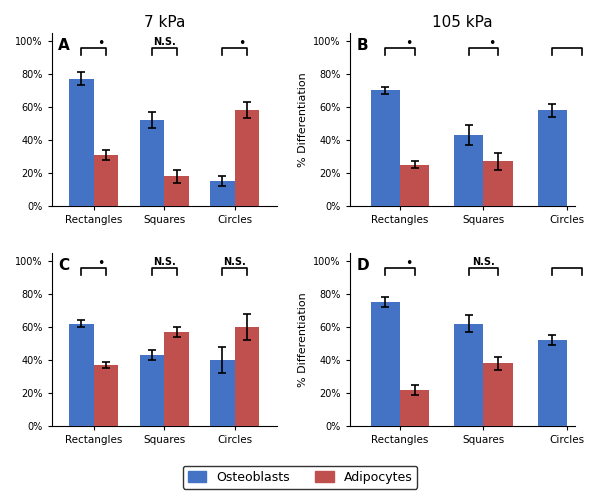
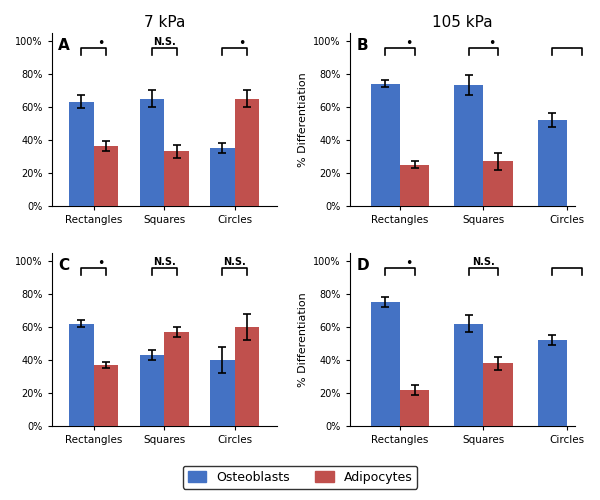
7 kPa/Osteoblasts/Rectangles: 77% -> 63%
7 kPa/Adipocytes/Rectangles: 31% -> 36%
7 kPa/Osteoblasts/Squares: 52% -> 65%
7 kPa/Adipocytes/Squares: 18% -> 33%
7 kPa/Osteoblasts/Circles: 15% -> 35%
7 kPa/Adipocytes/Circles: 58% -> 65%
105 kPa/Osteoblasts/Rectangles: 70% -> 74%
105 kPa/Osteoblasts/Squares: 43% -> 73%
105 kPa/Osteoblasts/Circles: 58% -> 52%
